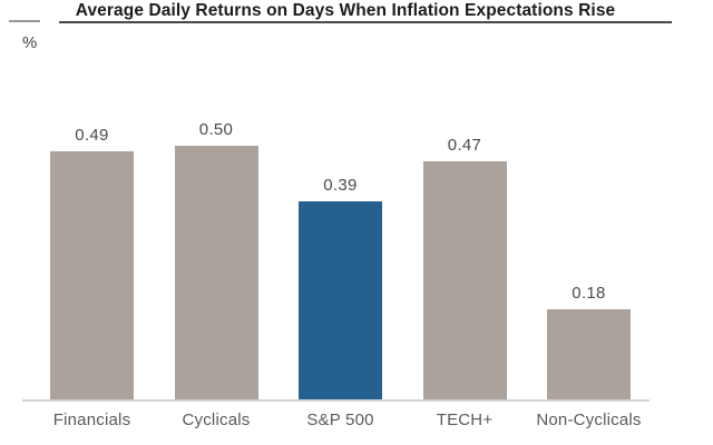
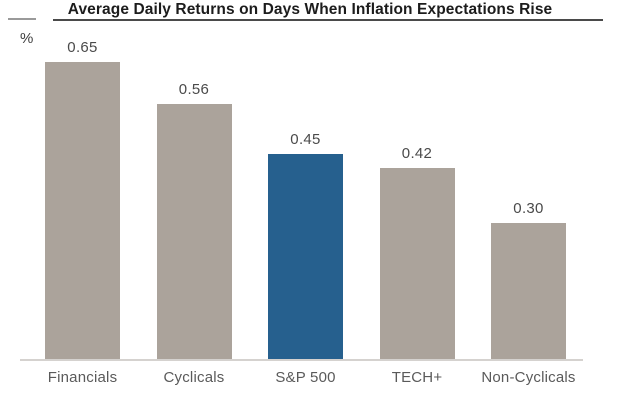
Financials: 0.49 -> 0.65
Cyclicals: 0.50 -> 0.56
S&P 500: 0.39 -> 0.45
TECH+: 0.47 -> 0.42
Non-Cyclicals: 0.18 -> 0.30
